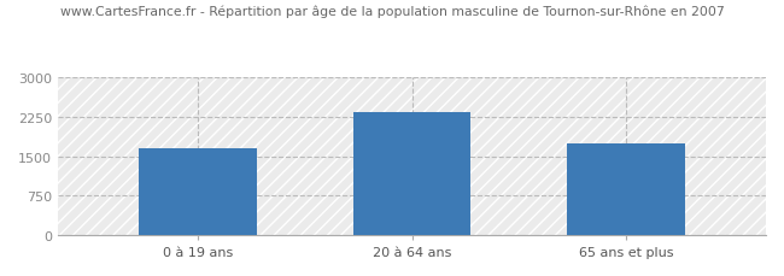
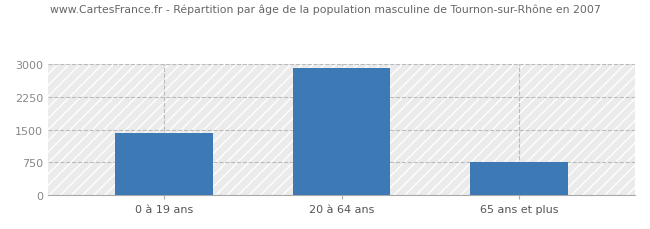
0 à 19 ans: 1650 -> 1420
20 à 64 ans: 2350 -> 2920
65 ans et plus: 1750 -> 760
